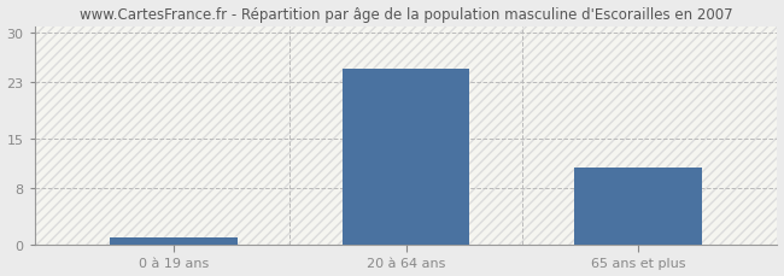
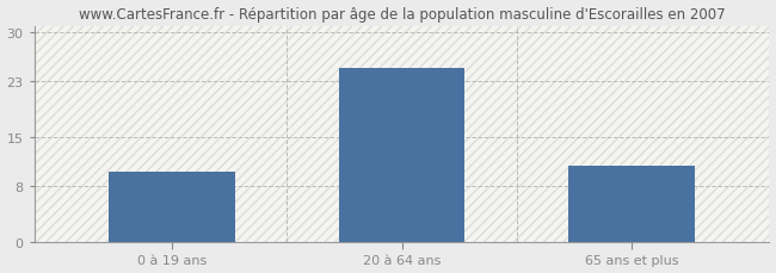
0 à 19 ans: 1 -> 10
